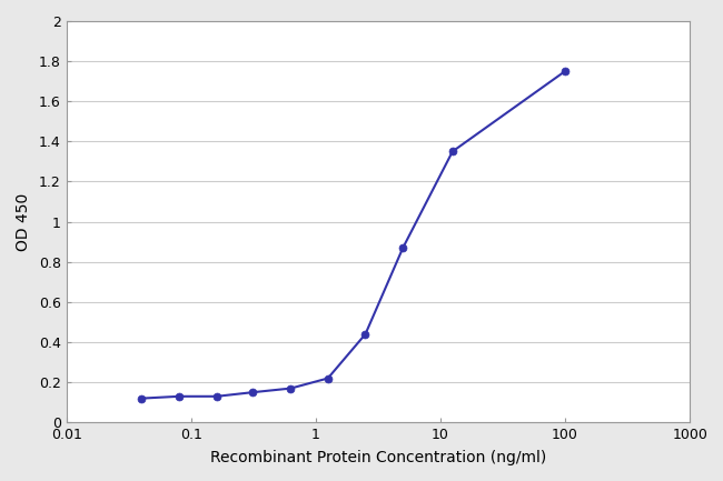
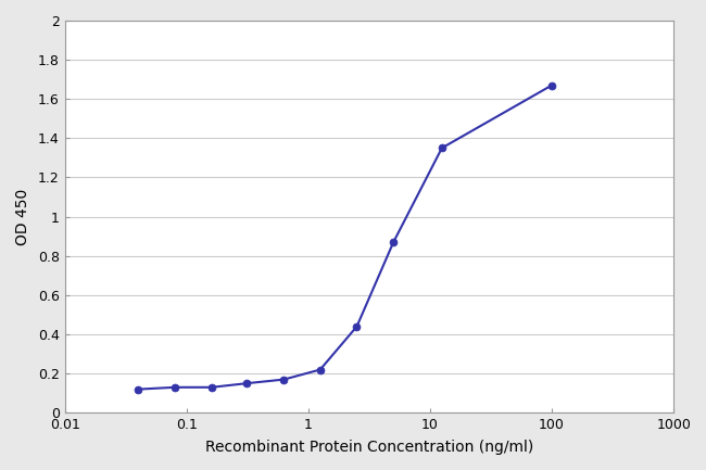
100: 1.75 -> 1.67
